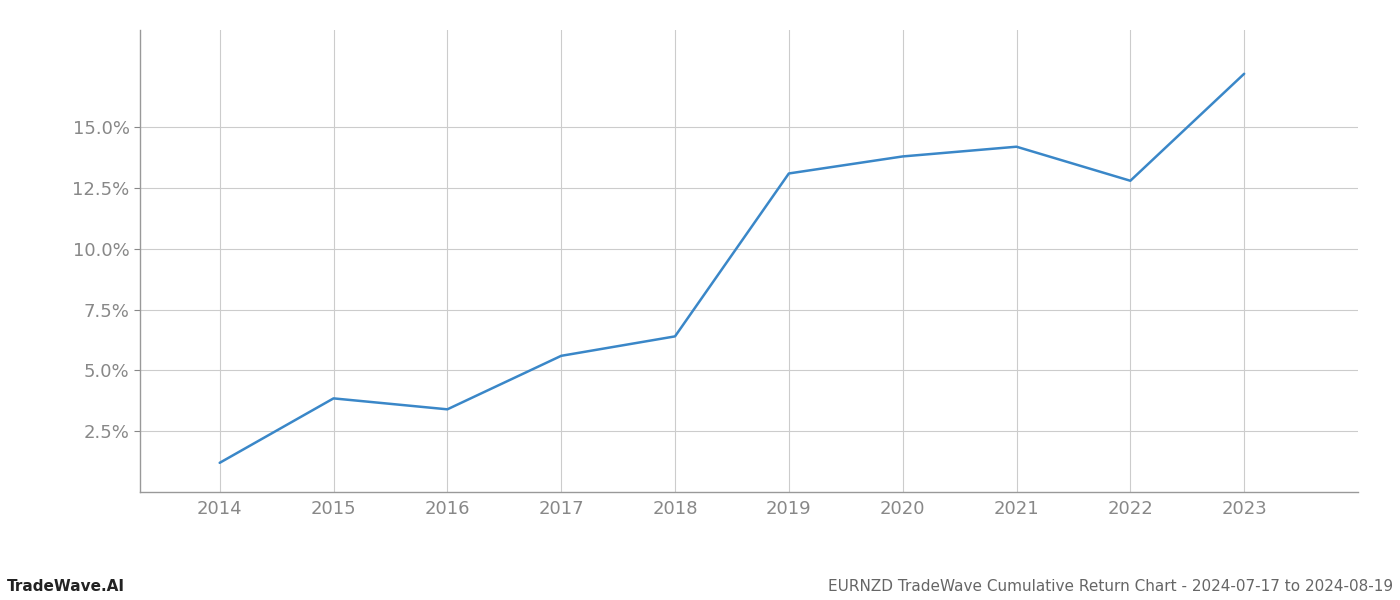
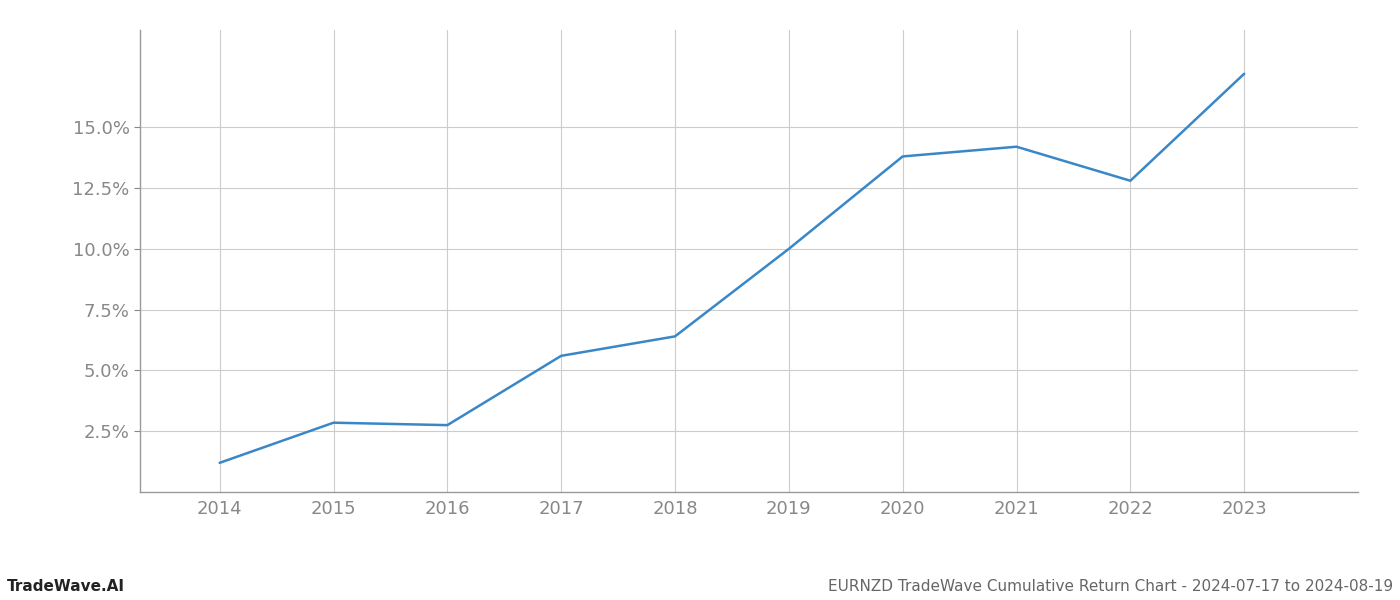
2015: 3.85% -> 2.85%
2016: 3.40% -> 2.75%
2019: 13.10% -> 10.00%
